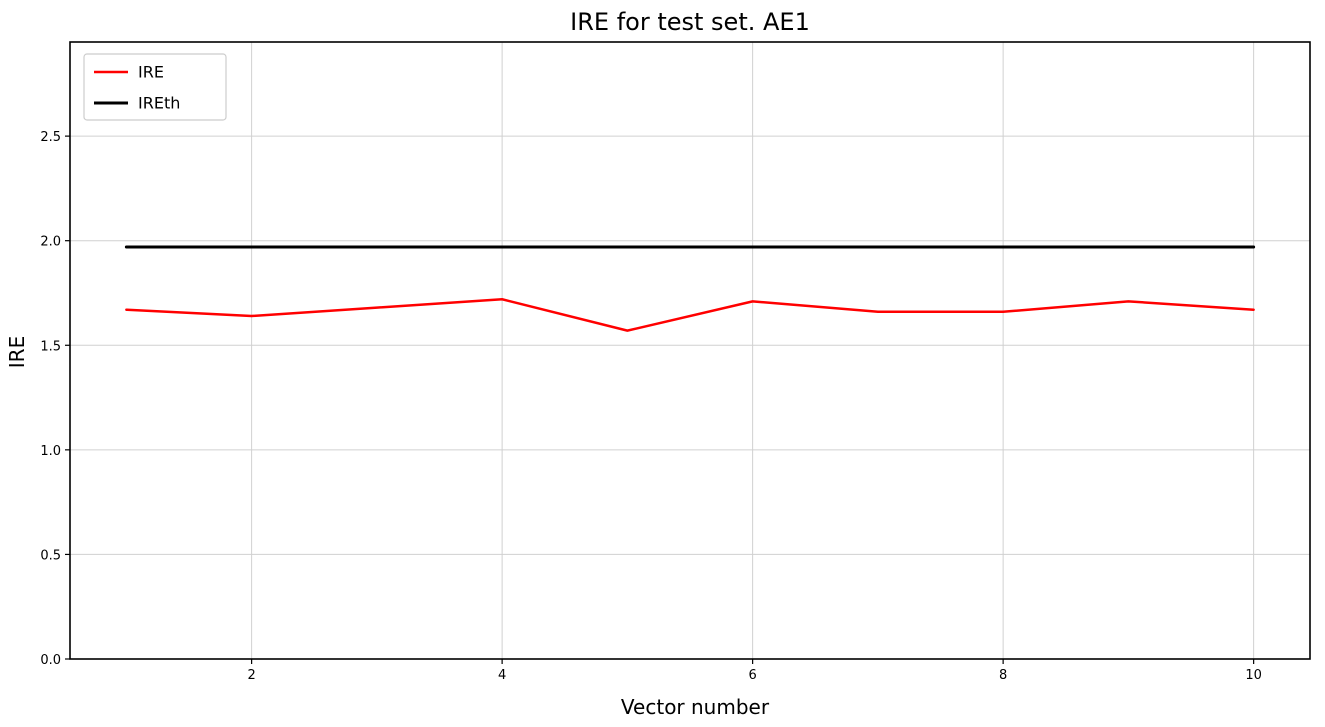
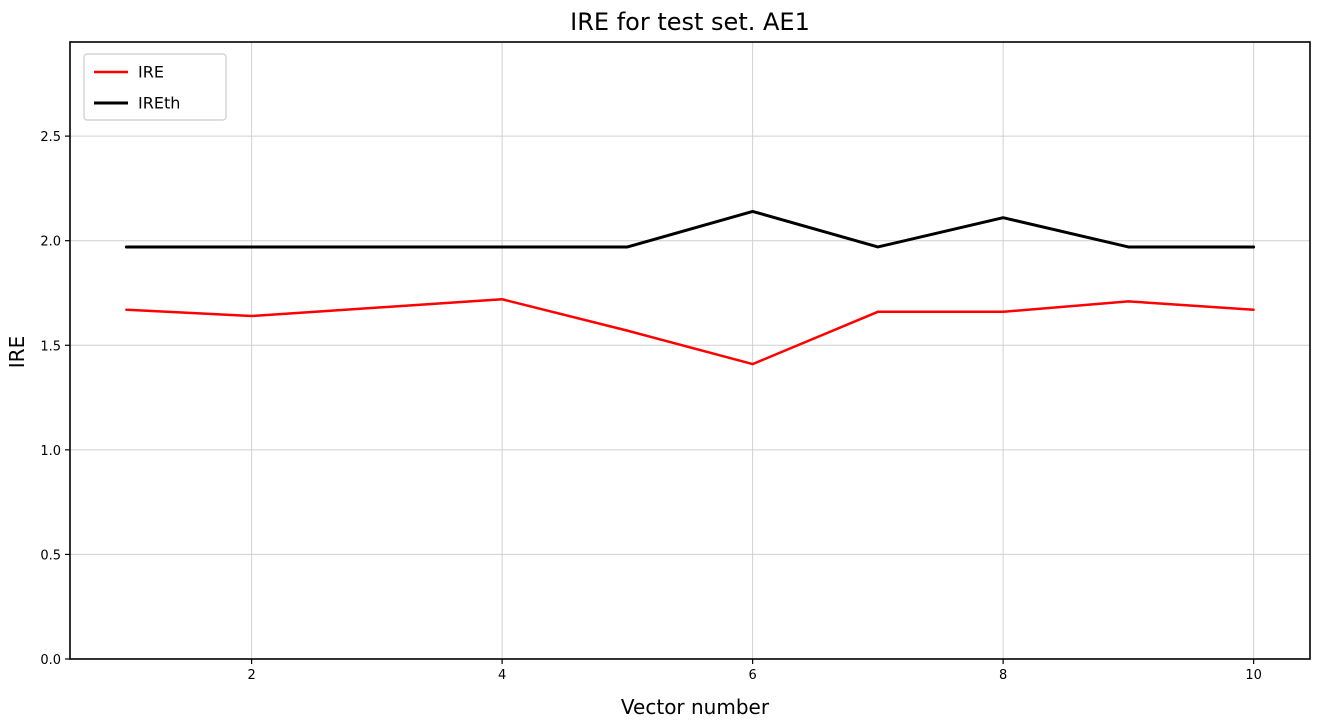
IRE/6: 1.71 -> 1.41
IREth/6: 1.97 -> 2.14
IREth/8: 1.97 -> 2.11
